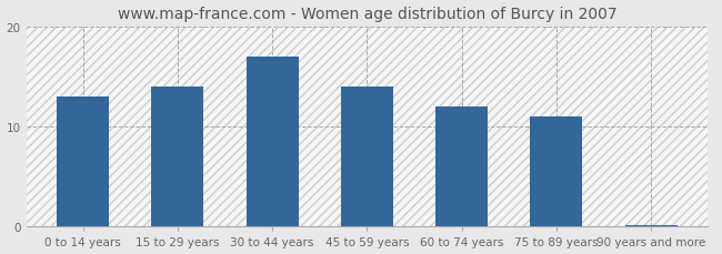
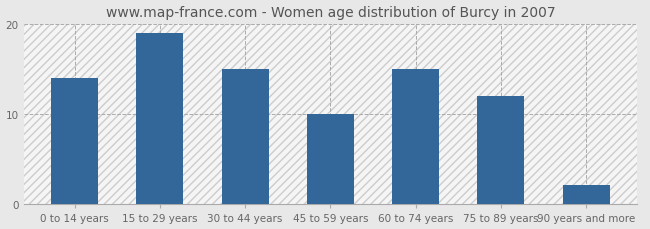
0 to 14 years: 13.0 -> 14.0
15 to 29 years: 14.0 -> 19.0
30 to 44 years: 17.0 -> 15.0
45 to 59 years: 14.0 -> 10.0
60 to 74 years: 12.0 -> 15.0
75 to 89 years: 11.0 -> 12.0
90 years and more: 0.2 -> 2.2
